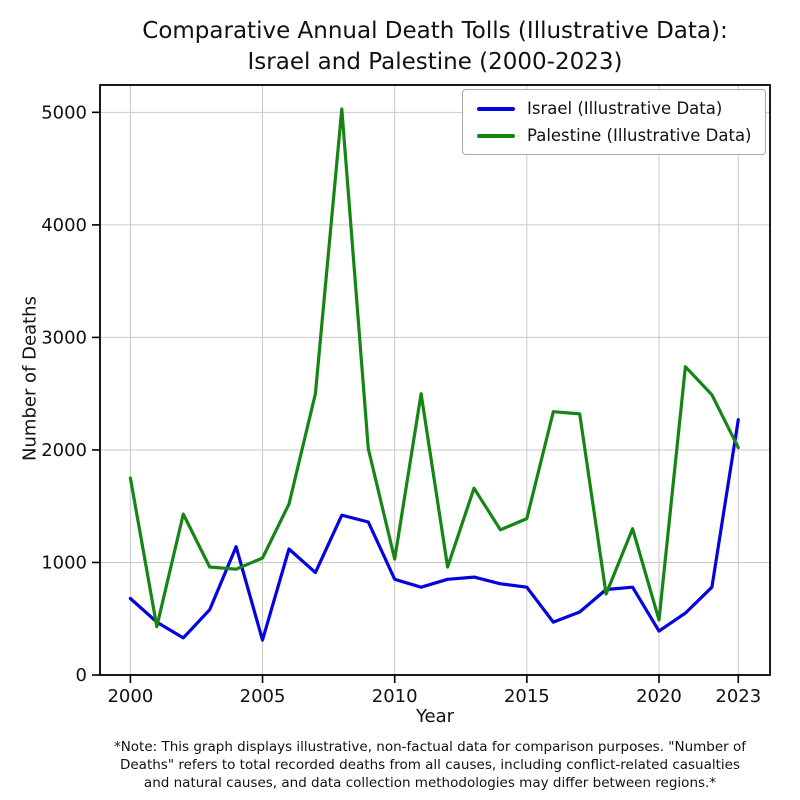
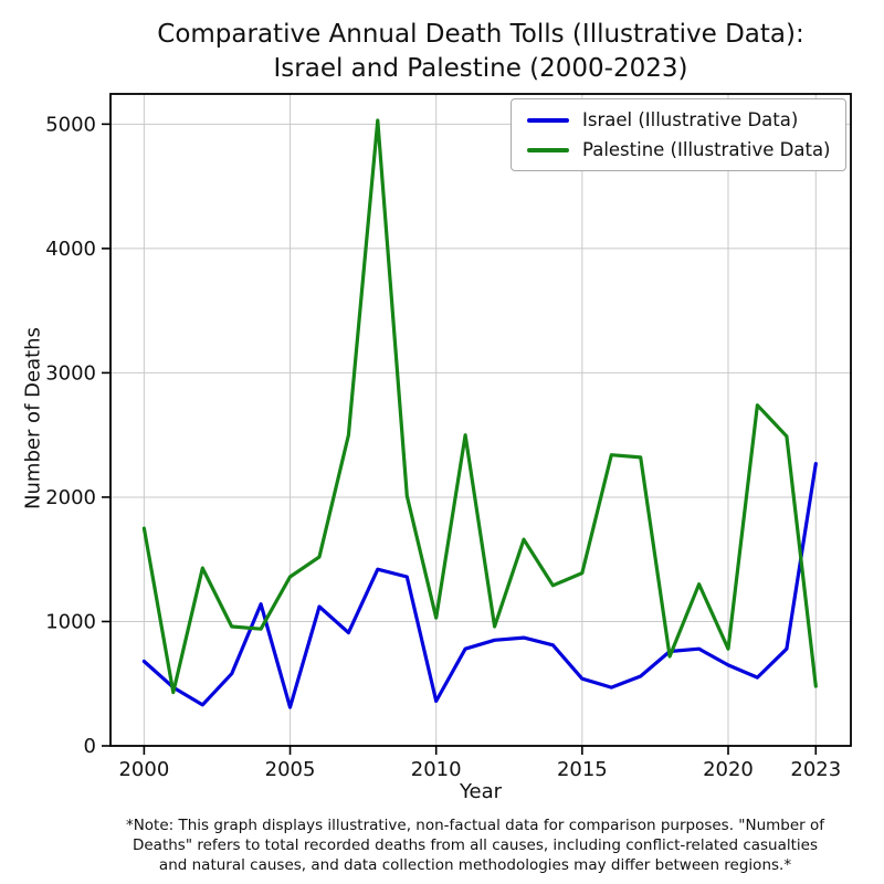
Palestine (Illustrative Data)/2005: 1040 -> 1360
Israel (Illustrative Data)/2010: 850 -> 360
Israel (Illustrative Data)/2015: 780 -> 540
Israel (Illustrative Data)/2020: 390 -> 650
Palestine (Illustrative Data)/2020: 490 -> 780
Palestine (Illustrative Data)/2023: 2020 -> 480
